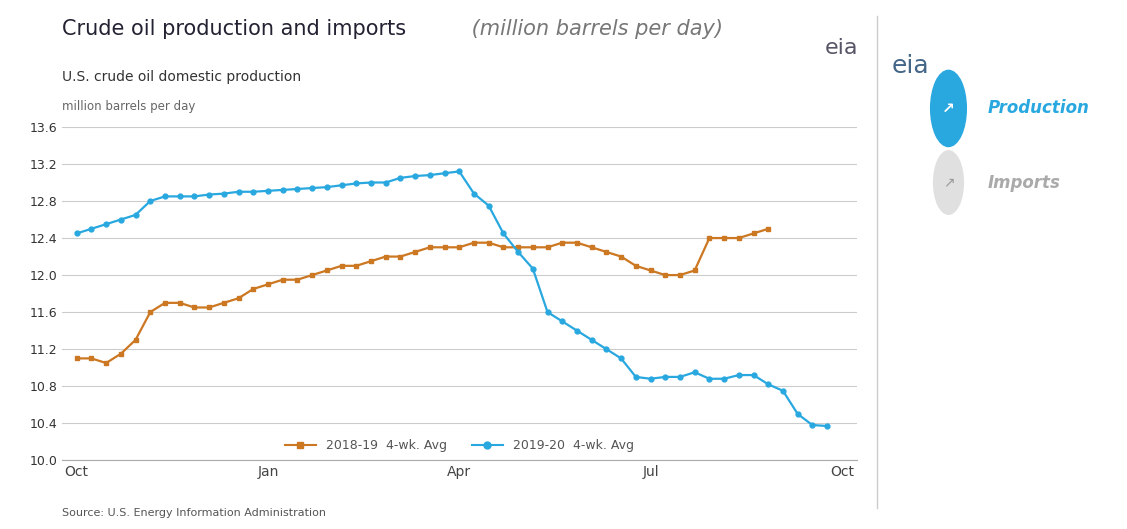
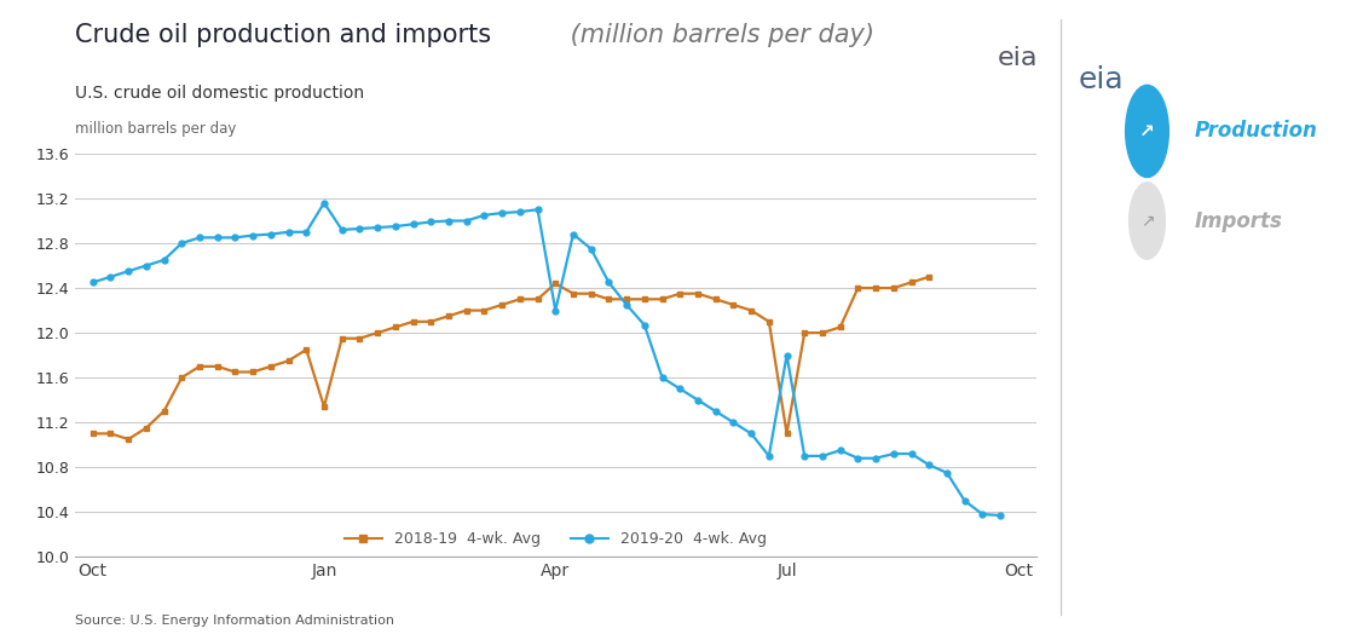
2018-19 4-wk. Avg/Jan: 11.90 -> 11.34
2019-20 4-wk. Avg/Jan: 12.91 -> 13.16
2018-19 4-wk. Avg/Apr: 12.30 -> 12.44
2019-20 4-wk. Avg/Apr: 13.12 -> 12.20
2018-19 4-wk. Avg/Jul: 12.05 -> 11.10
2019-20 4-wk. Avg/Jul: 10.88 -> 11.80
